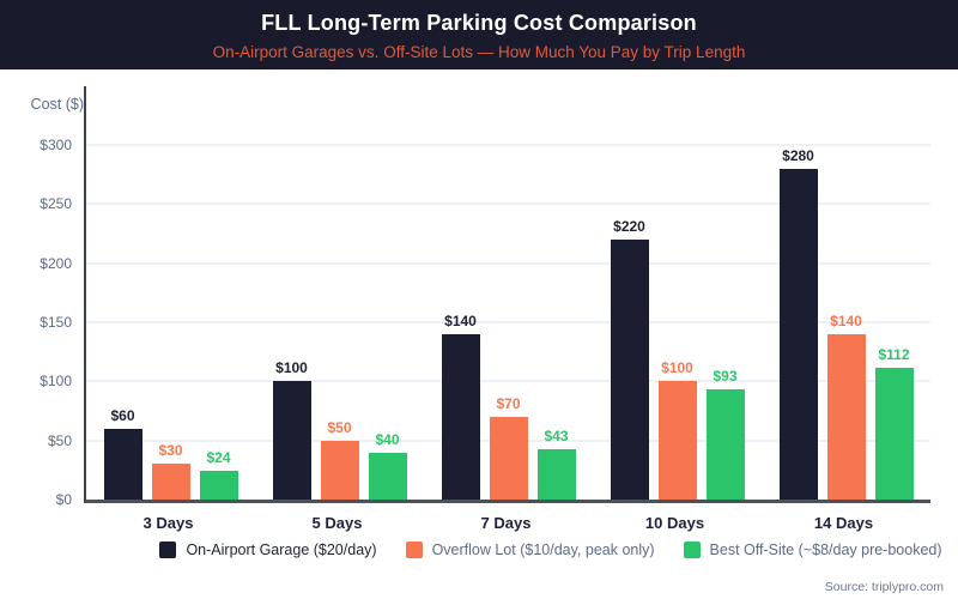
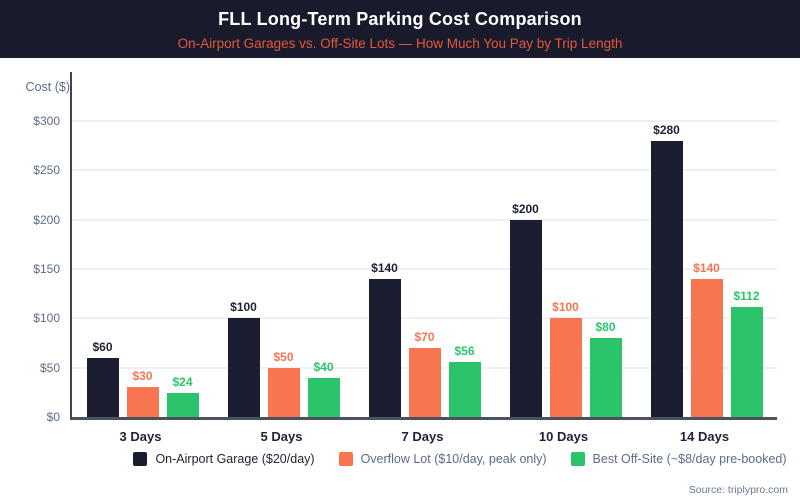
Best Off-Site (~$8/day pre-booked)/7 Days: $43 -> $56
On-Airport Garage ($20/day)/10 Days: $220 -> $200
Best Off-Site (~$8/day pre-booked)/10 Days: $93 -> $80
